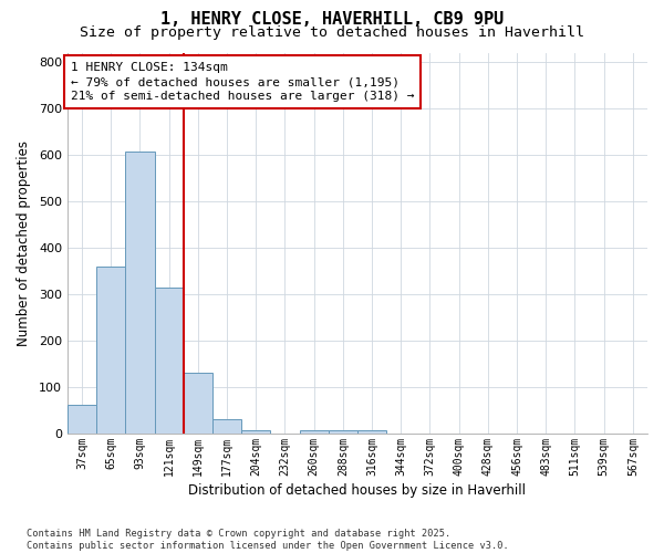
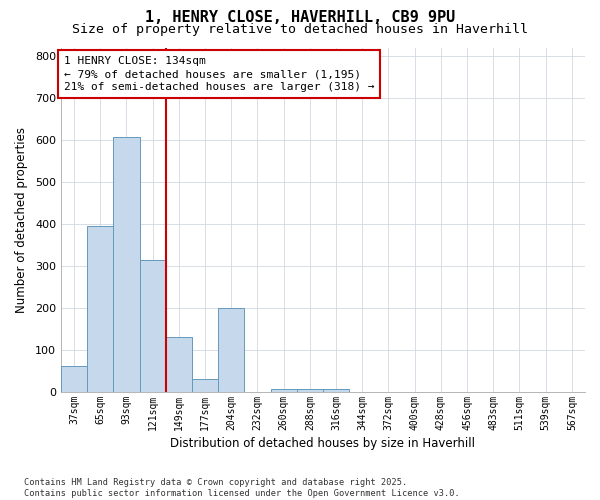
65sqm: 360 -> 395
204sqm: 8 -> 200
